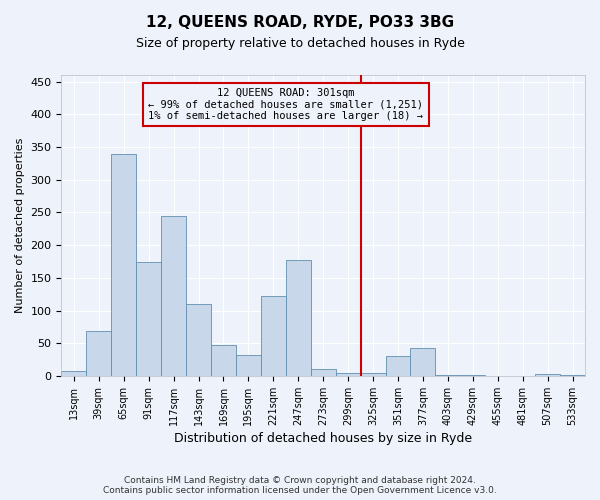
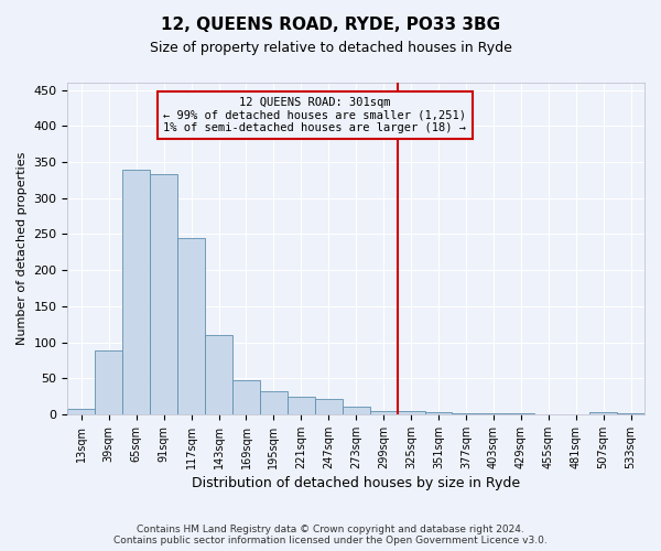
39sqm: 68 -> 88
91sqm: 174 -> 333
221sqm: 122 -> 25
247sqm: 178 -> 22
351sqm: 30 -> 3
377sqm: 42 -> 2
